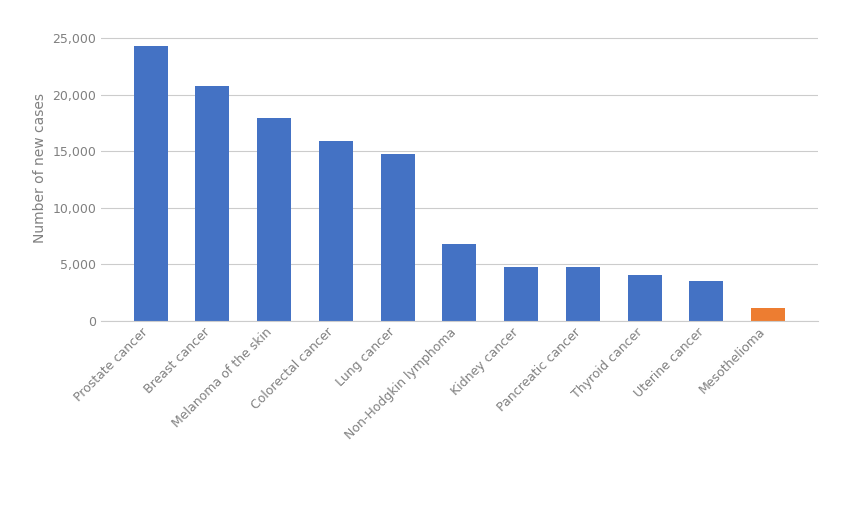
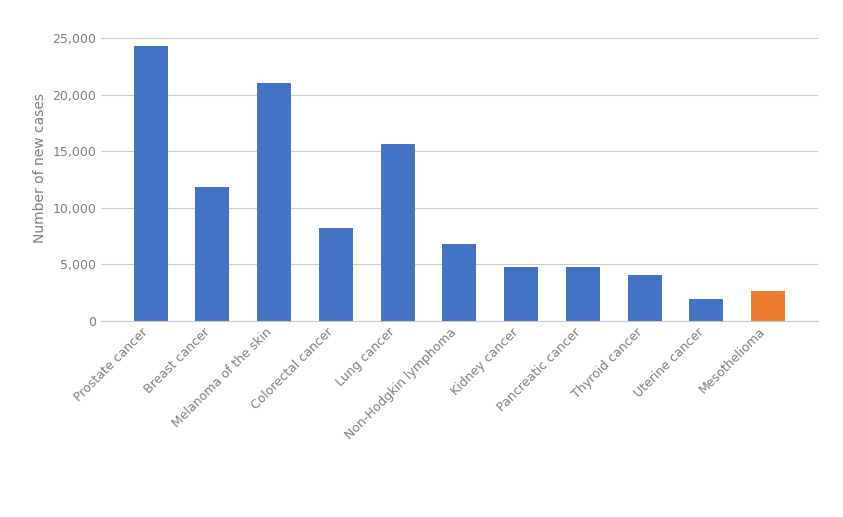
Breast cancer: 20,800 -> 11,800
Melanoma of the skin: 17,900 -> 21,000
Colorectal cancer: 15,900 -> 8,200
Lung cancer: 14,700 -> 15,600
Uterine cancer: 3,500 -> 1,900
Mesothelioma: 1,100 -> 2,600
